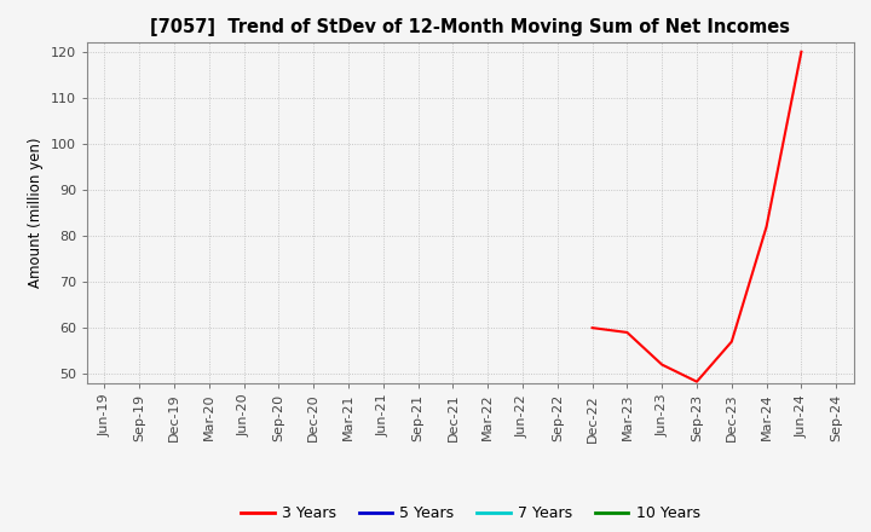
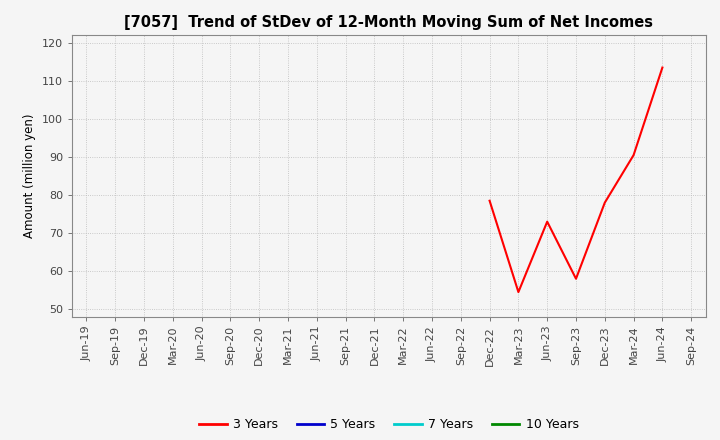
Dec-22: 60.0 -> 78.5
Mar-23: 59.0 -> 54.5
Jun-23: 52.0 -> 73.0
Sep-23: 48.3 -> 58.0
Dec-23: 57.0 -> 78.0
Mar-24: 82.0 -> 90.5
Jun-24: 120.0 -> 113.5
